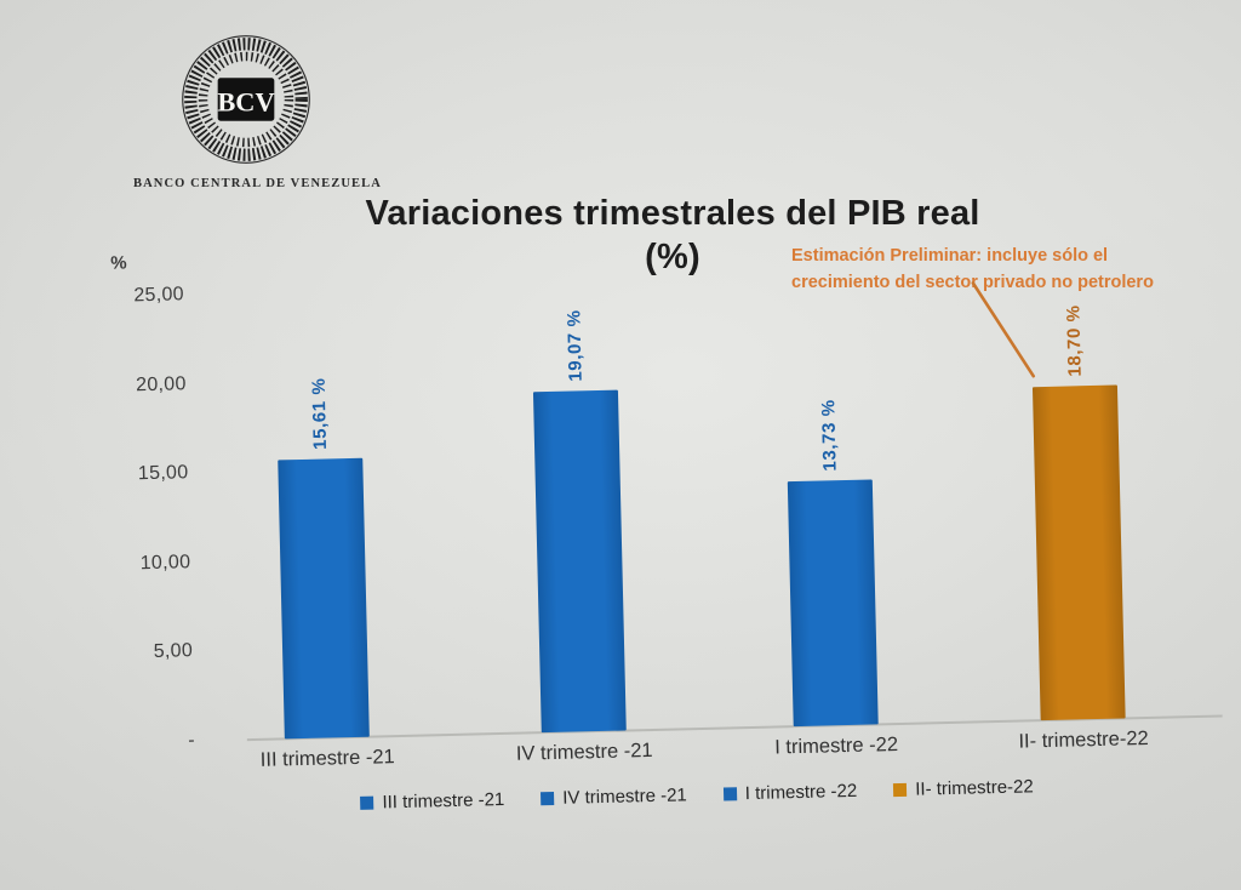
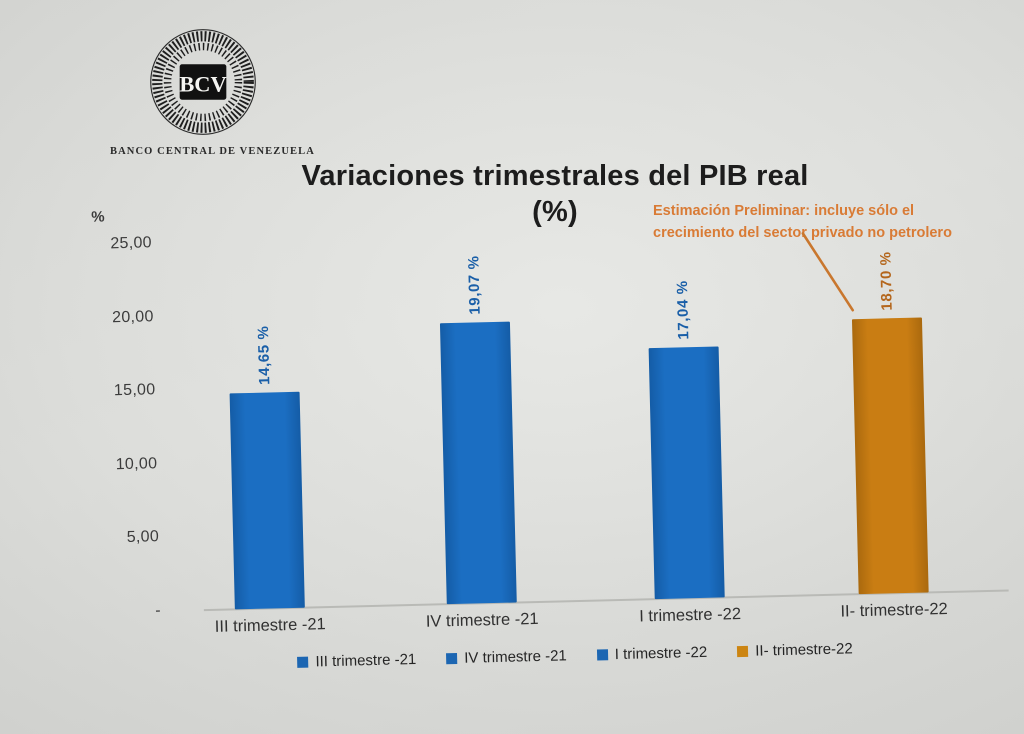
III trimestre -21: 15,61 -> 14,65
I trimestre -22: 13,73 -> 17,04
